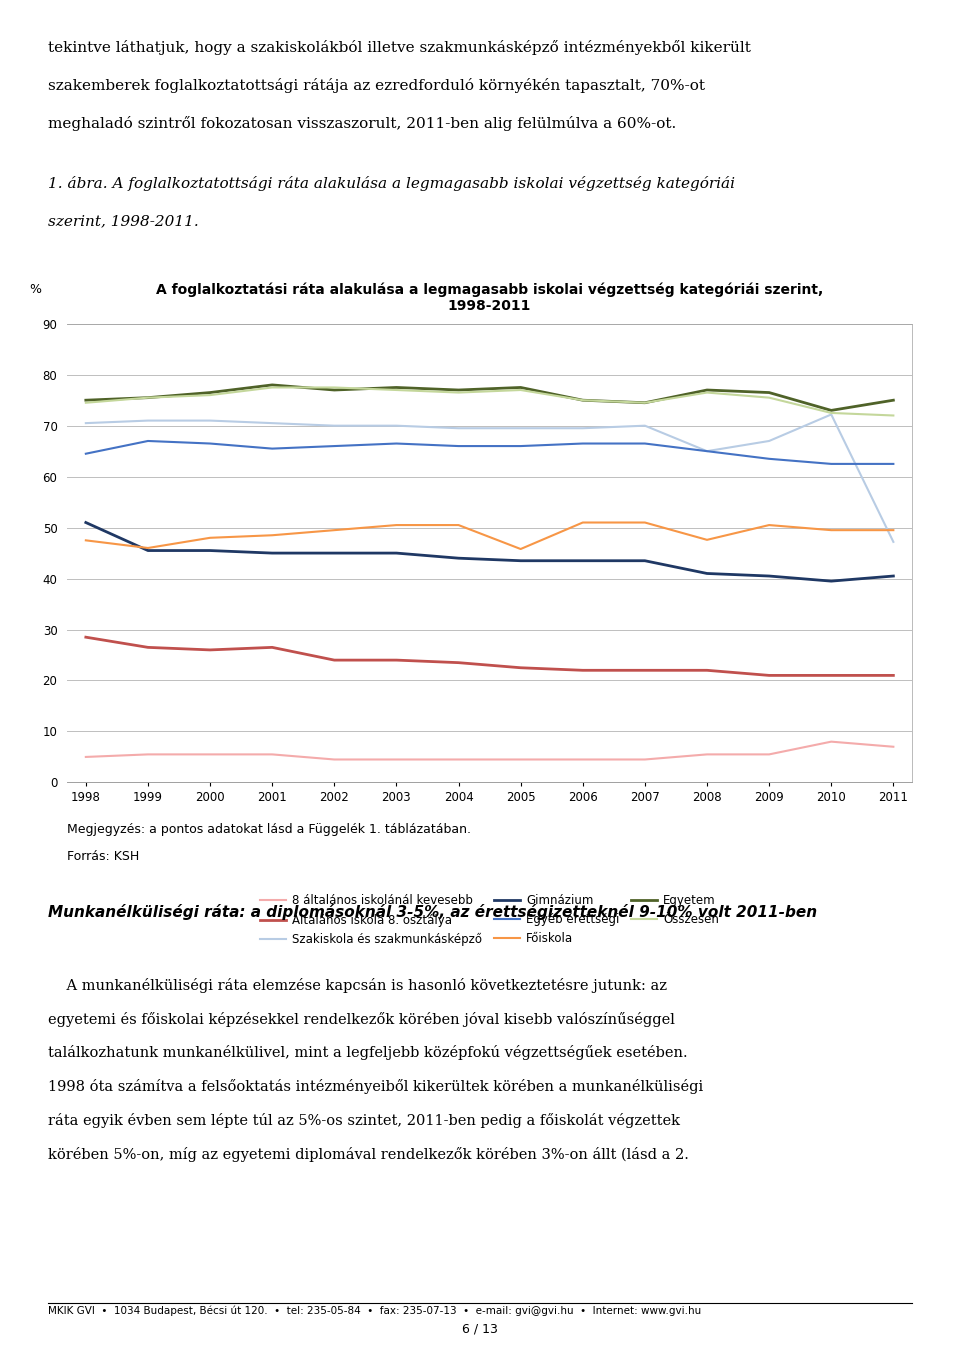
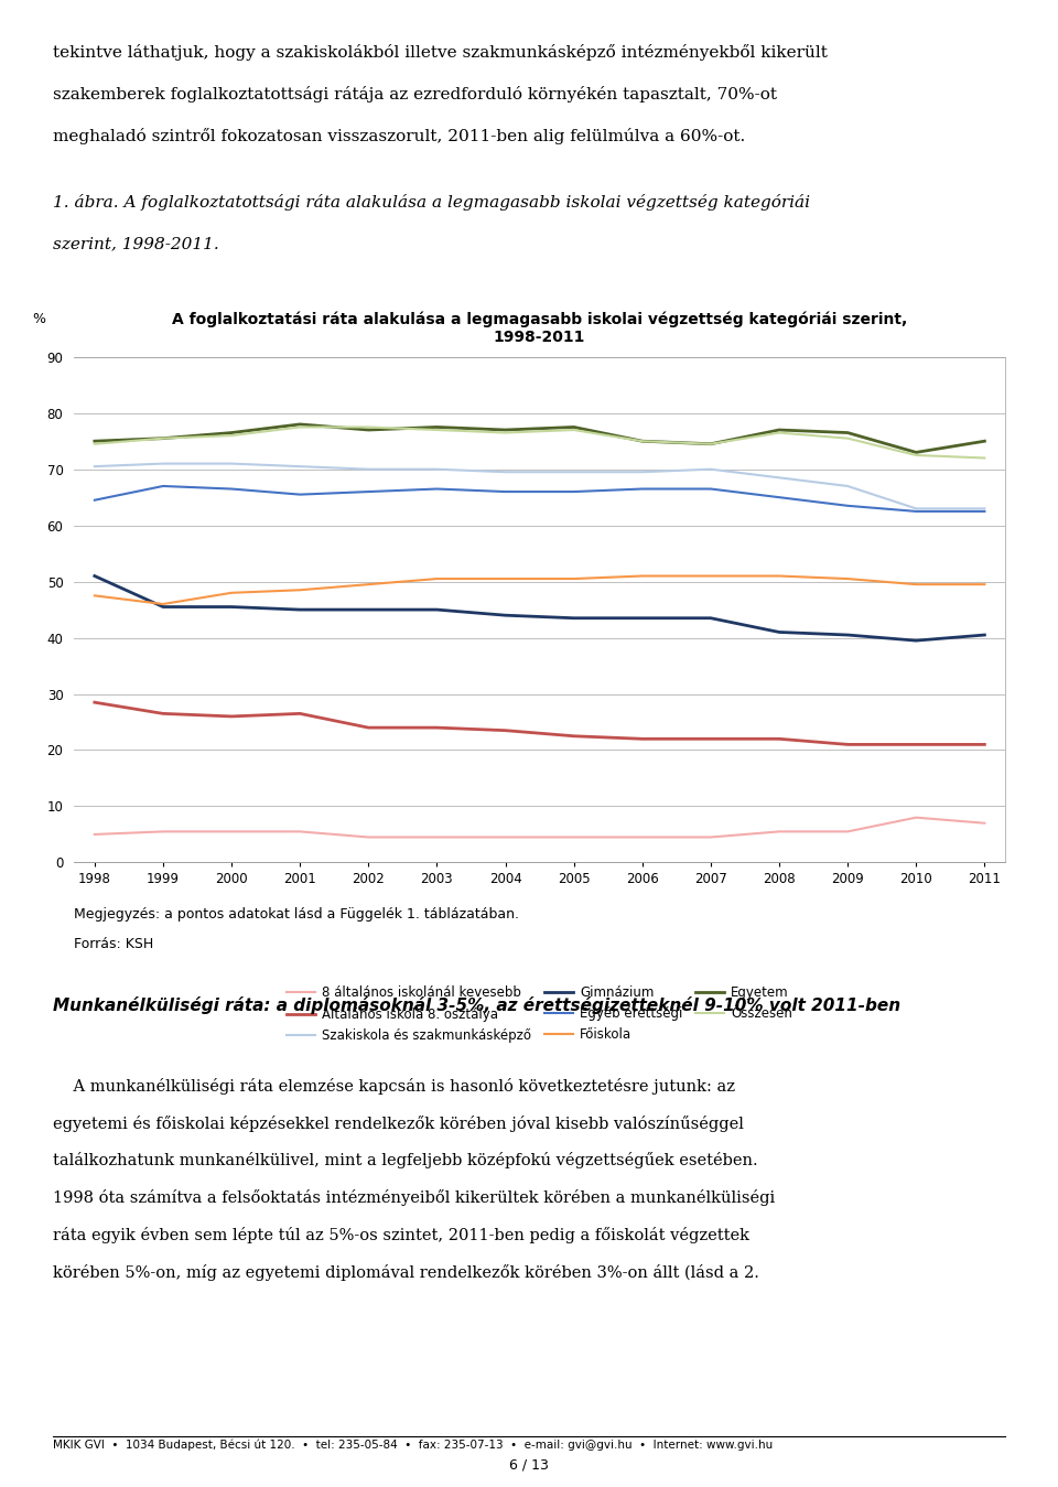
Főiskola/2005: 45.8 -> 50.5
Szakiskola és szakmunkásképző/2008: 65.0 -> 68.5
Főiskola/2008: 47.6 -> 51.0
Szakiskola és szakmunkásképző/2010: 72.2 -> 63.0
Szakiskola és szakmunkásképző/2011: 47.2 -> 63.0
